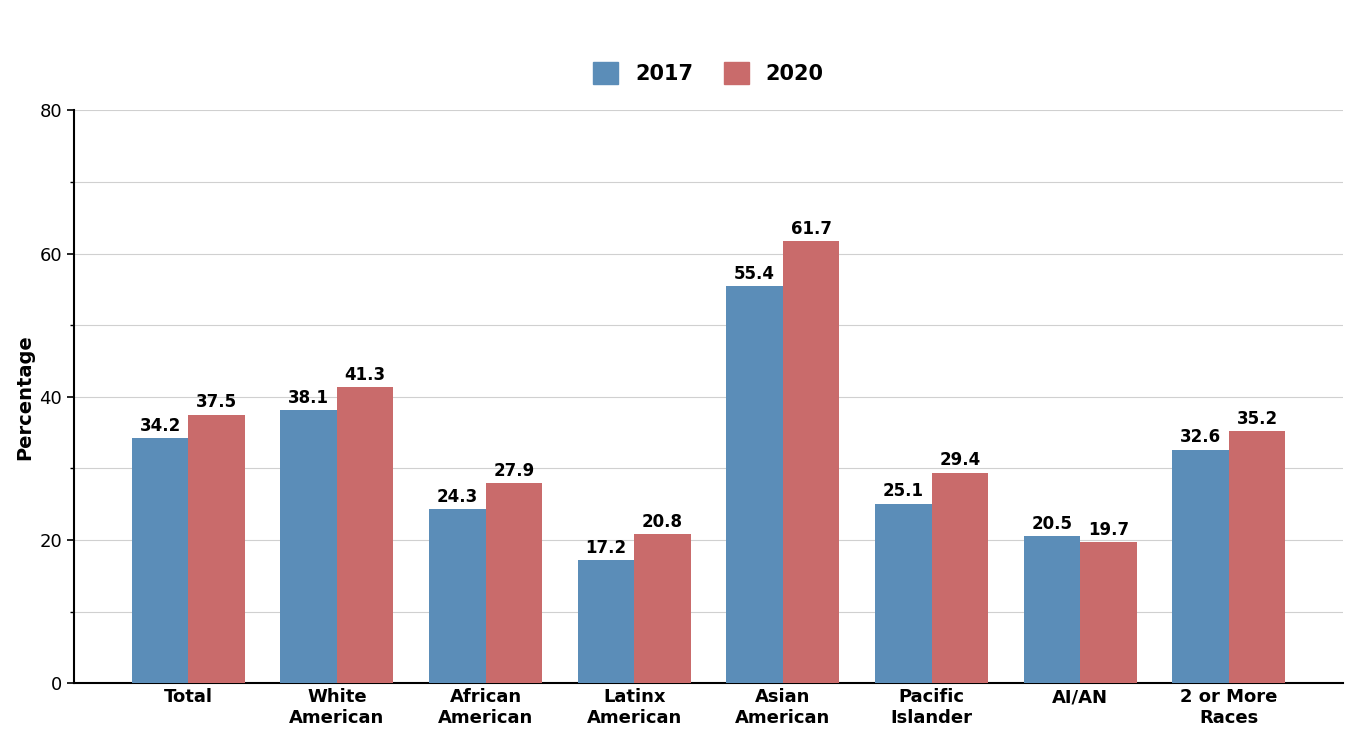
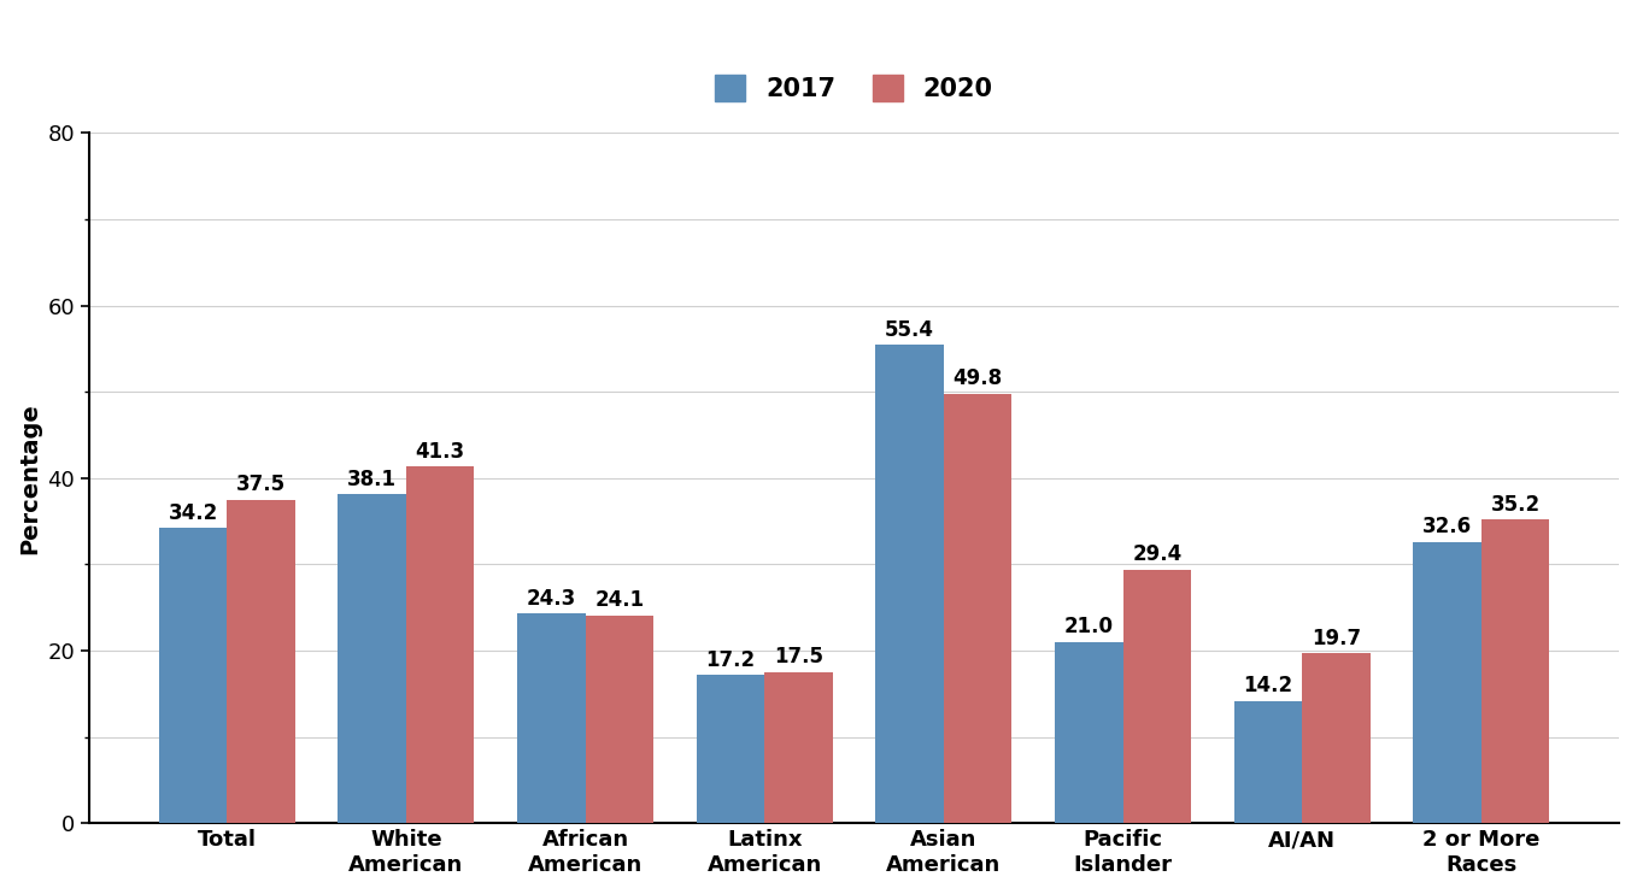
2020/African American: 27.9 -> 24.1
2020/Latinx American: 20.8 -> 17.5
2020/Asian American: 61.7 -> 49.8
2017/Pacific Islander: 25.1 -> 21.0
2017/AI/AN: 20.5 -> 14.2
